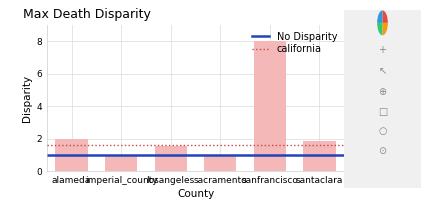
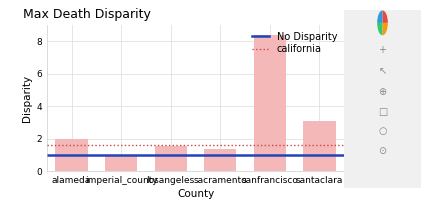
sacramento: 1.0 -> 1.4
sanfrancisco: 8.1 -> 8.4
santaclara: 1.9 -> 3.1
